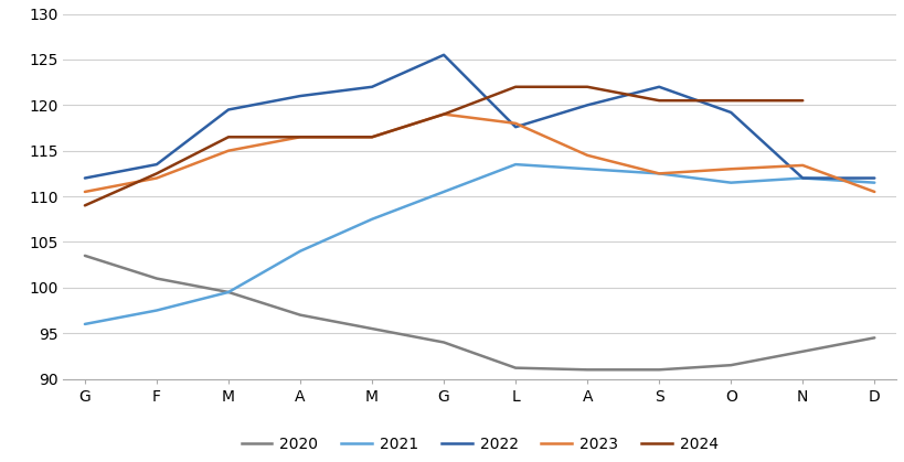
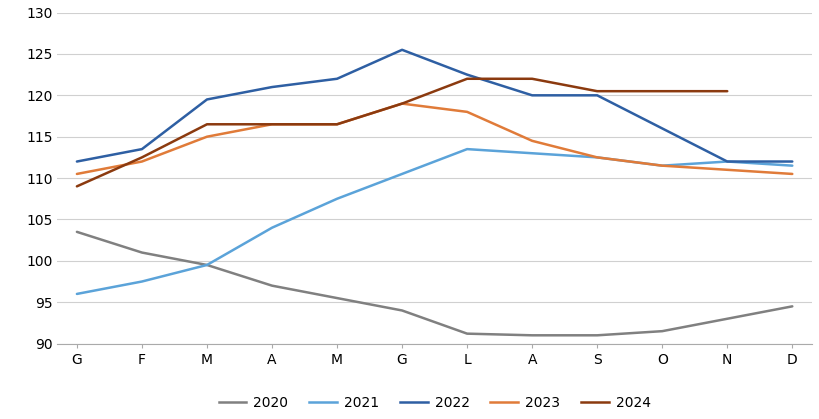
2022/L: 117.6 -> 122.5
2022/S: 122.0 -> 120.0
2022/O: 119.2 -> 116.0
2023/O: 113.0 -> 111.5
2023/N: 113.4 -> 111.0
